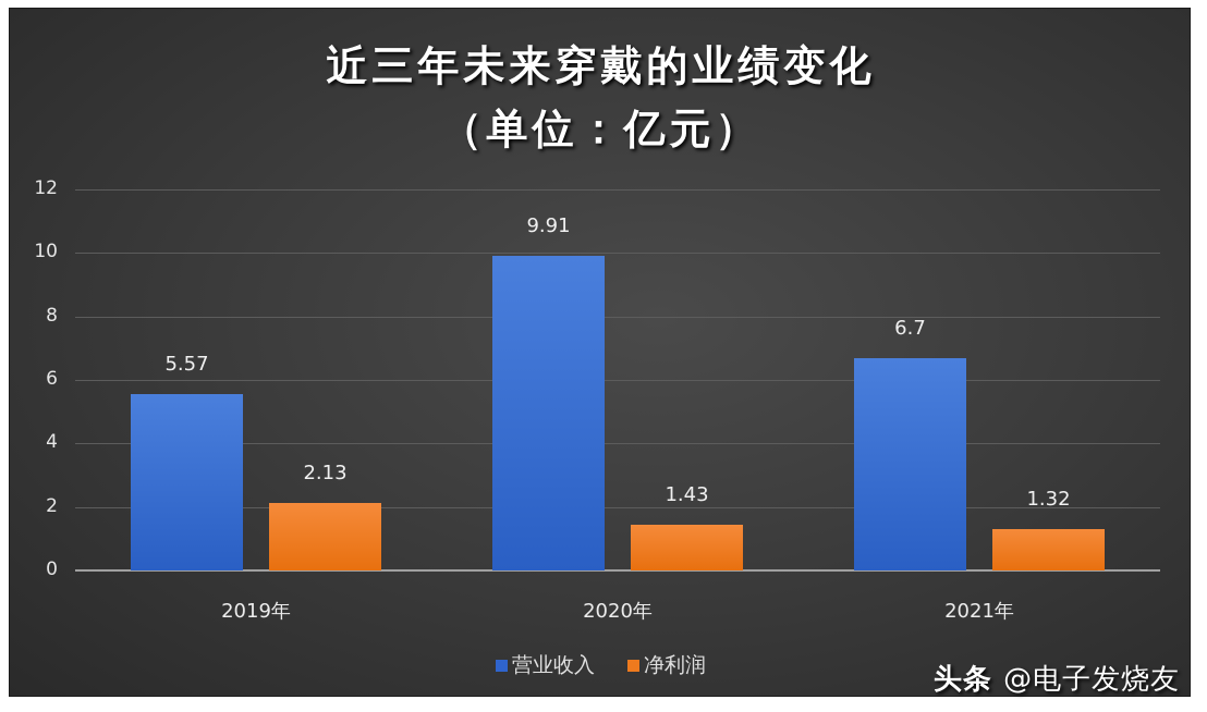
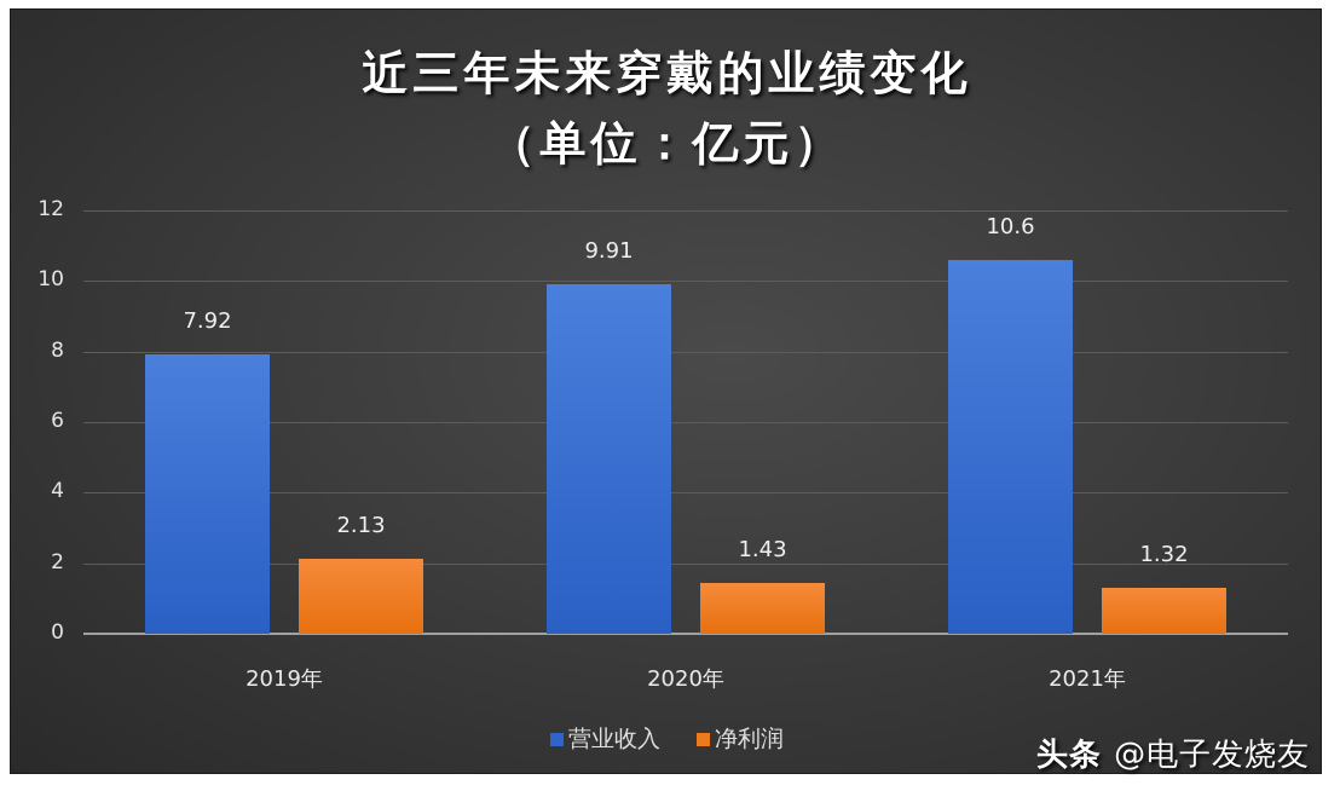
营业收入/2019年: 5.57 -> 7.92
营业收入/2021年: 6.7 -> 10.6
